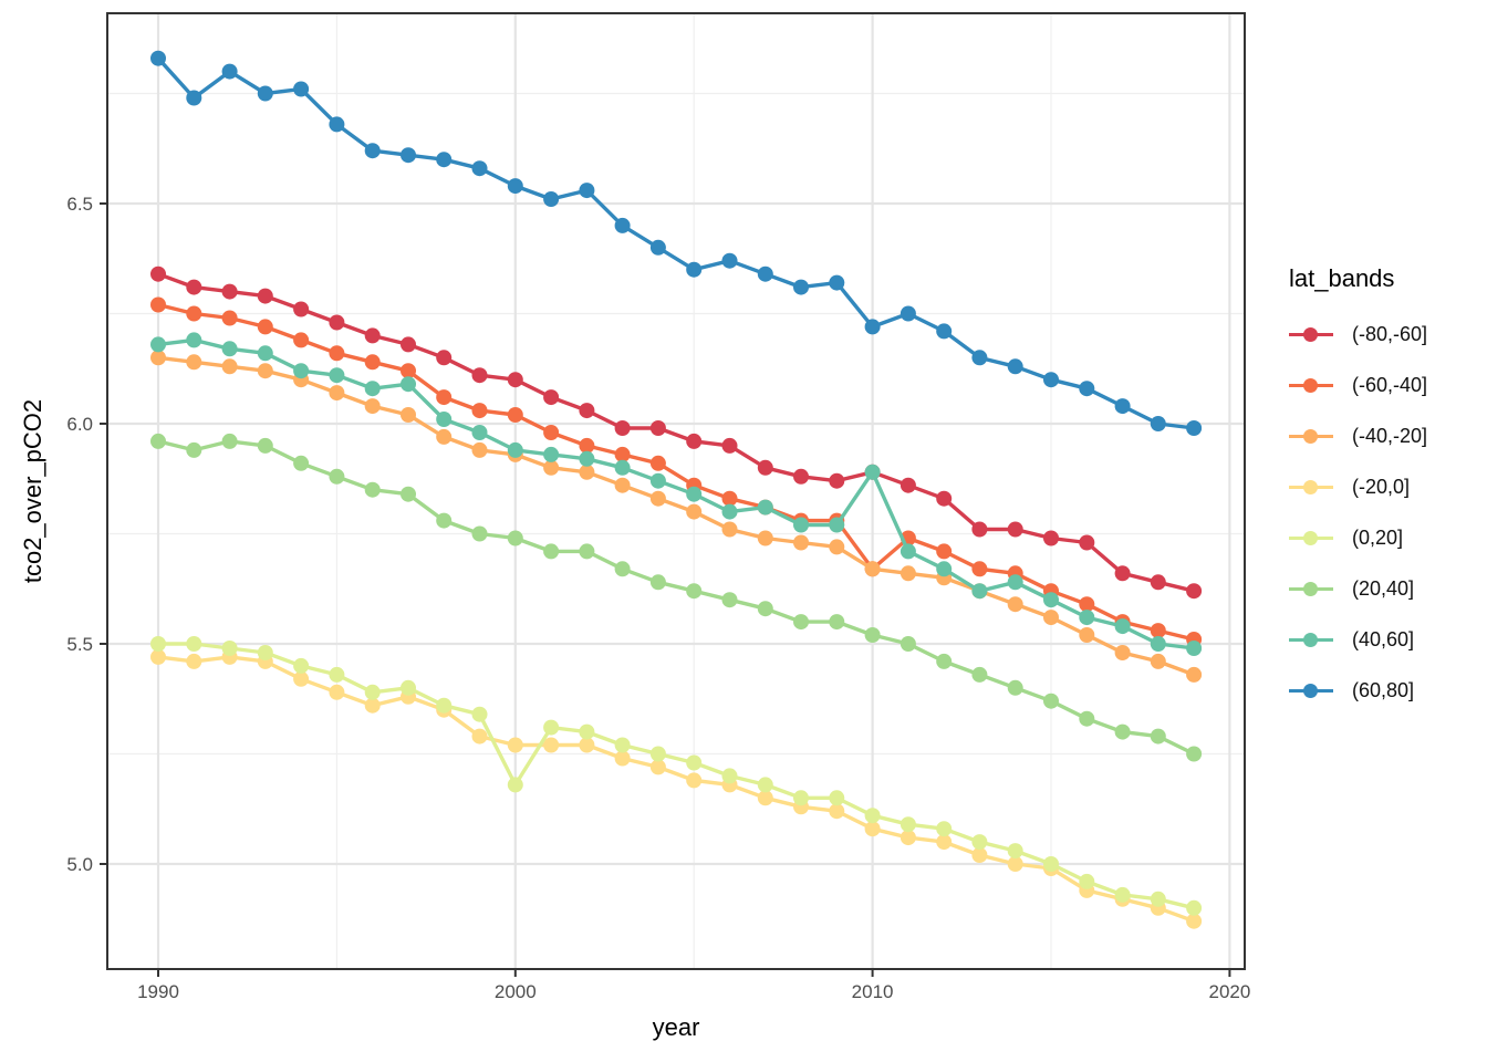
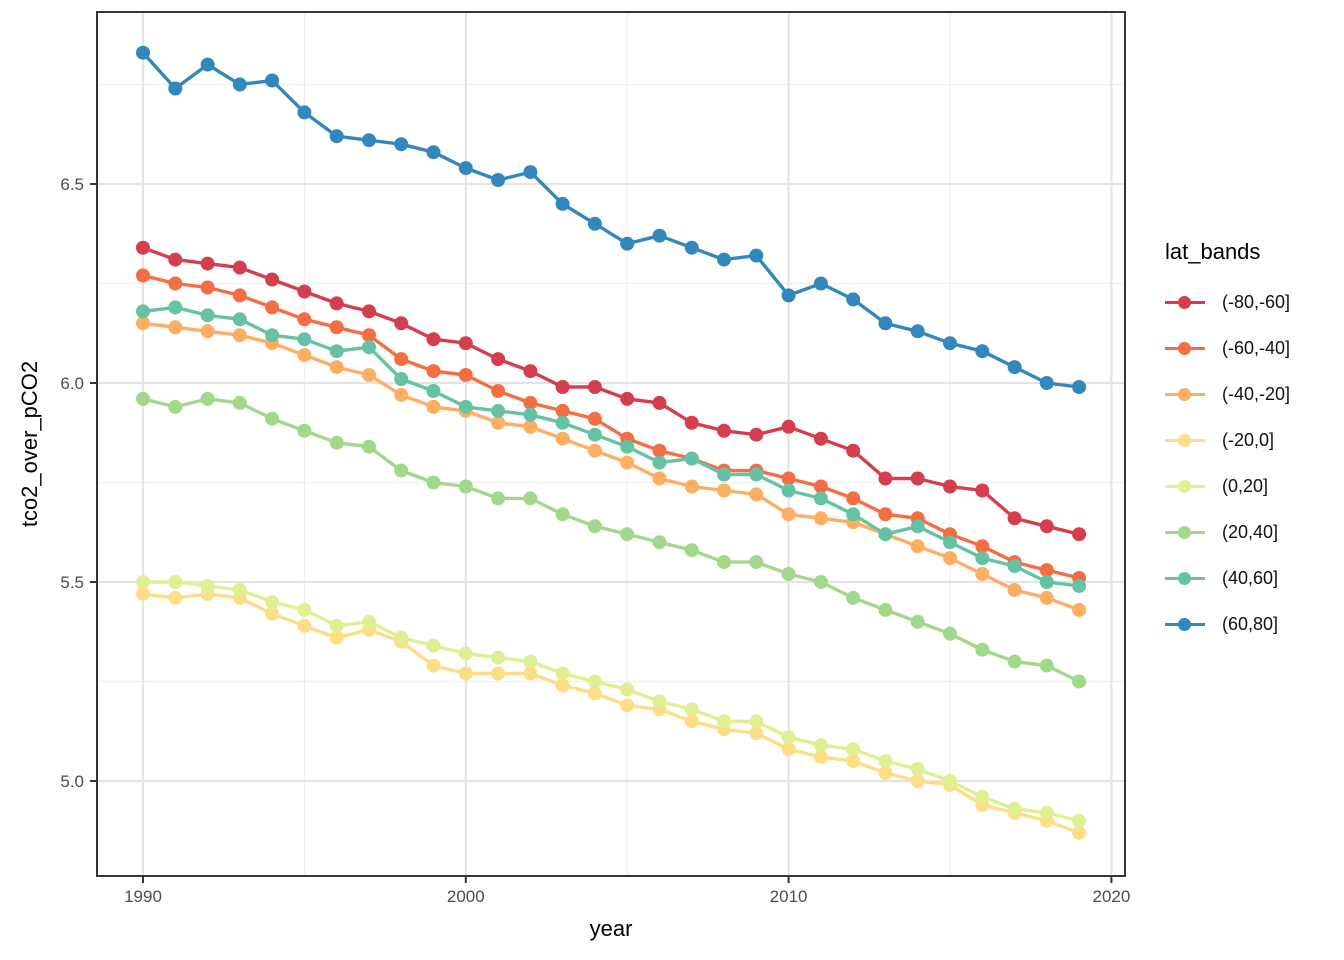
(0,20]/2000: 5.18 -> 5.32
(-60,-40]/2010: 5.67 -> 5.76
(40,60]/2010: 5.89 -> 5.73
